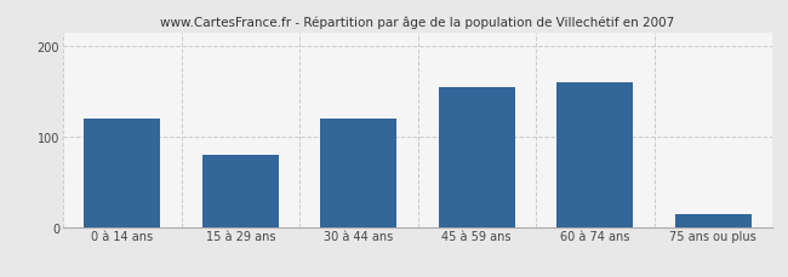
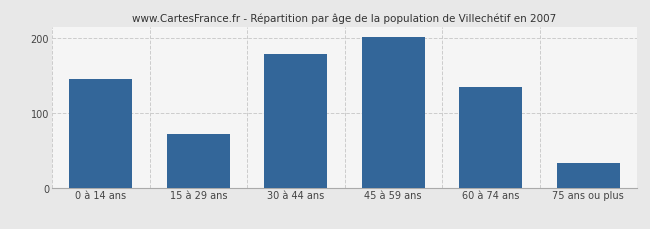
0 à 14 ans: 120 -> 145
15 à 29 ans: 80 -> 72
30 à 44 ans: 120 -> 178
45 à 59 ans: 154 -> 201
60 à 74 ans: 160 -> 135
75 ans ou plus: 14 -> 33
